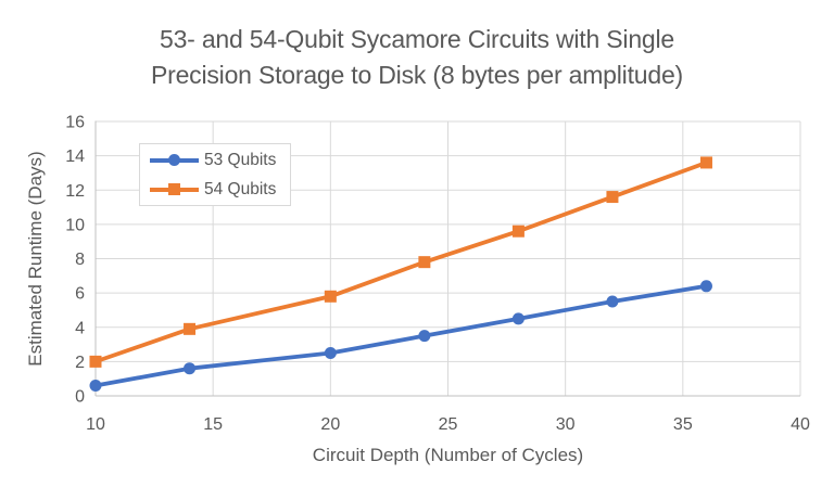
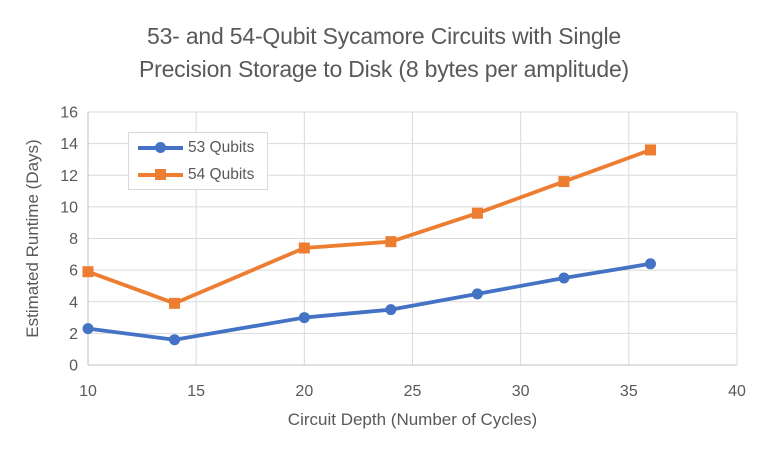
53 Qubits/10: 0.6 -> 2.3
54 Qubits/10: 2.0 -> 5.9
53 Qubits/20: 2.5 -> 3.0
54 Qubits/20: 5.8 -> 7.4
